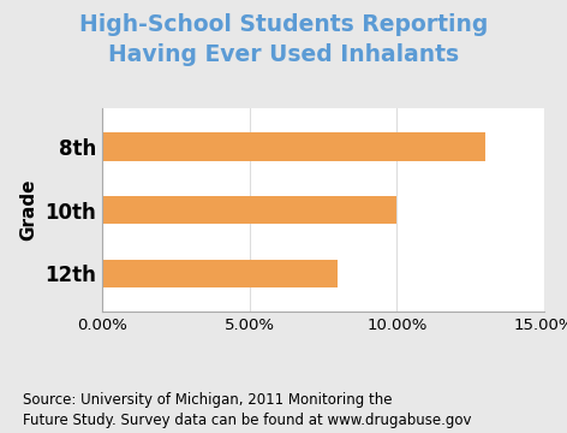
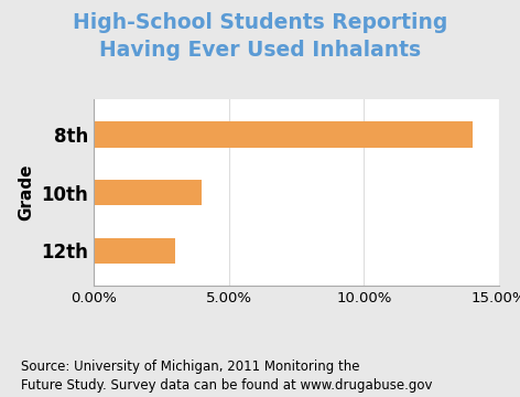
8th: 13% -> 14%
10th: 10% -> 4%
12th: 8% -> 3%
